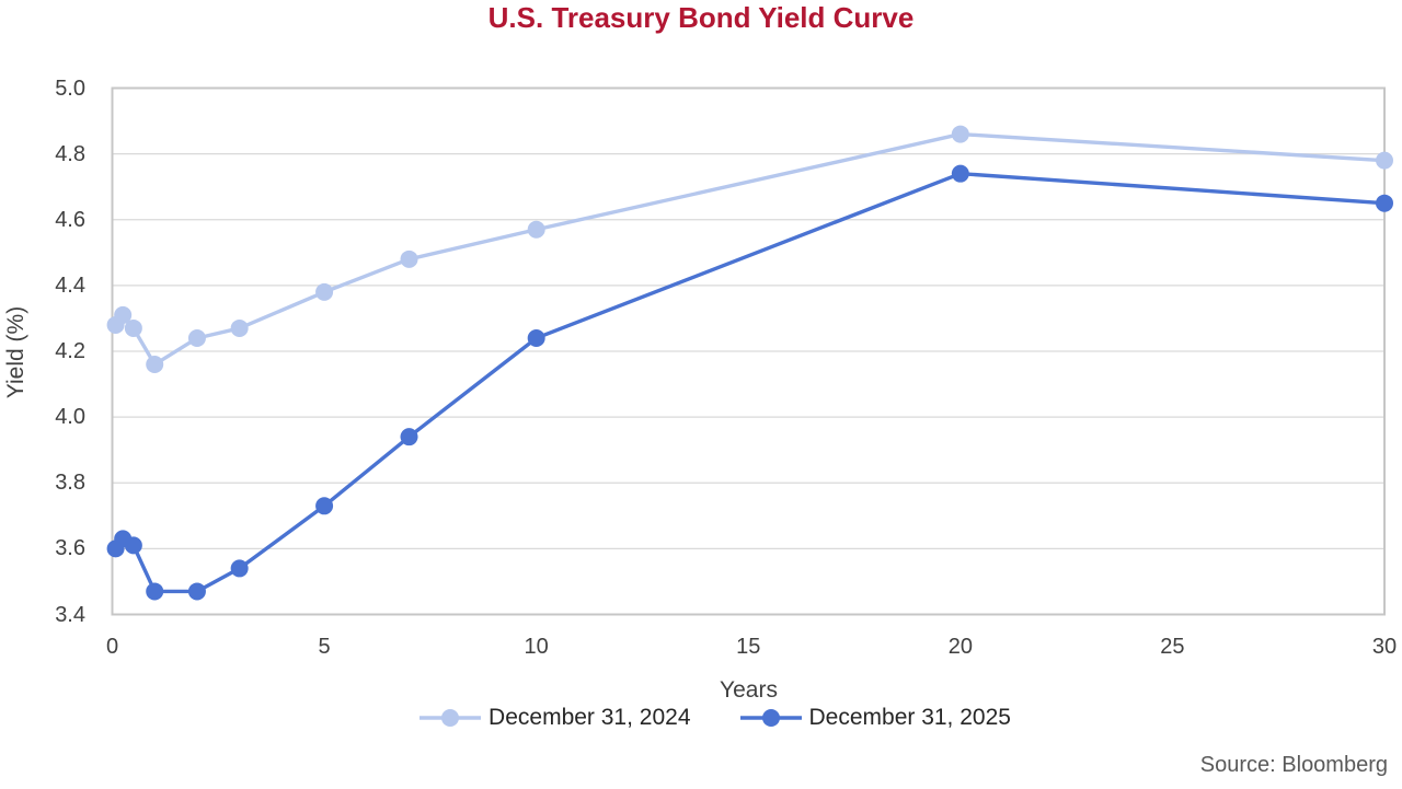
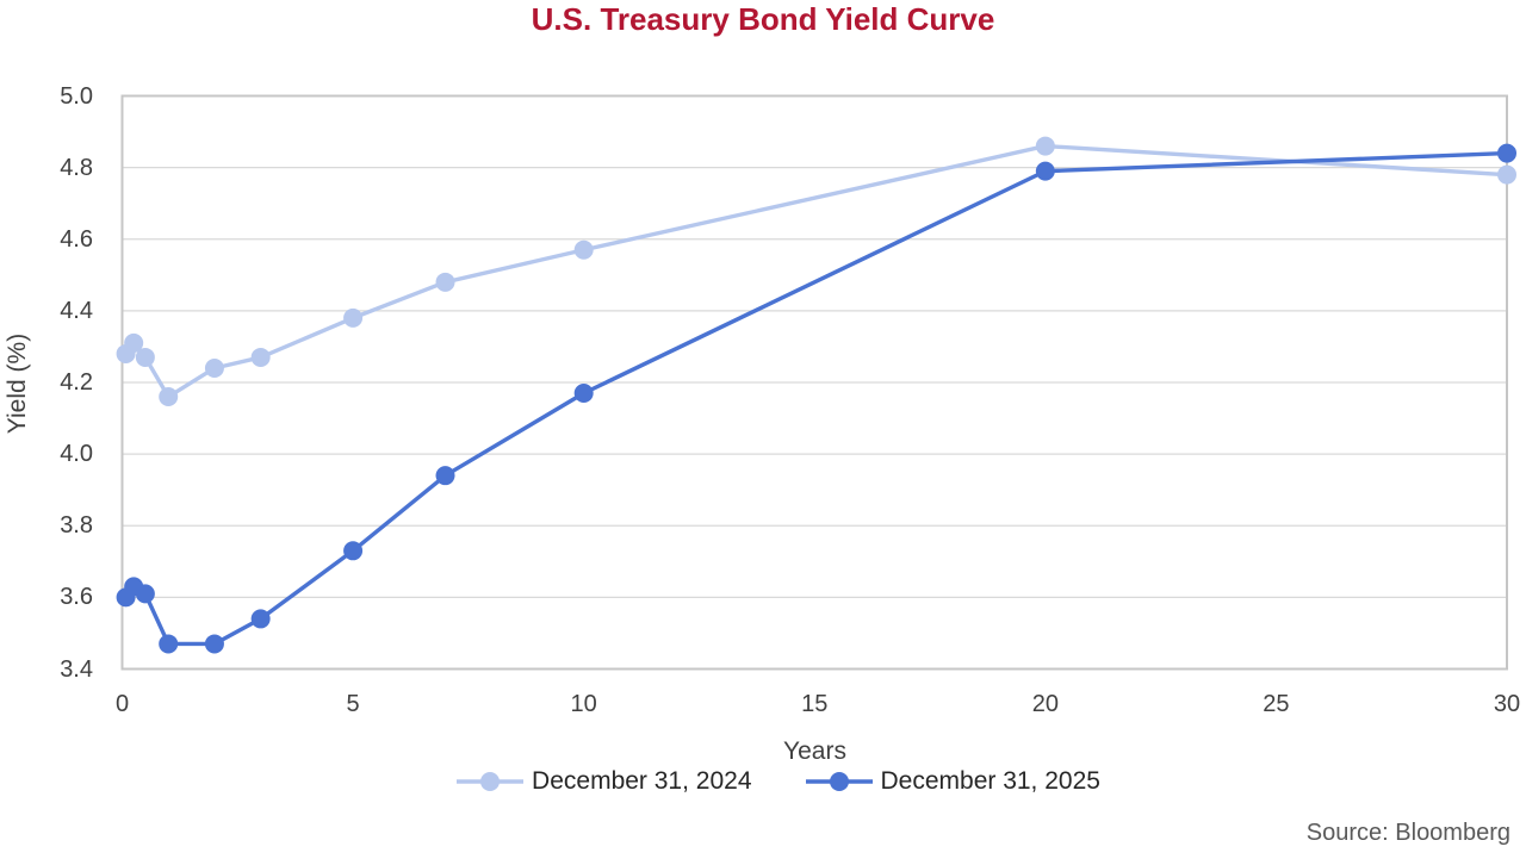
December 31, 2025/10: 4.24 -> 4.17
December 31, 2025/20: 4.74 -> 4.79
December 31, 2025/30: 4.65 -> 4.84
